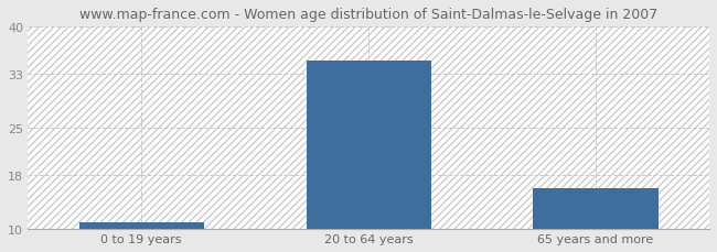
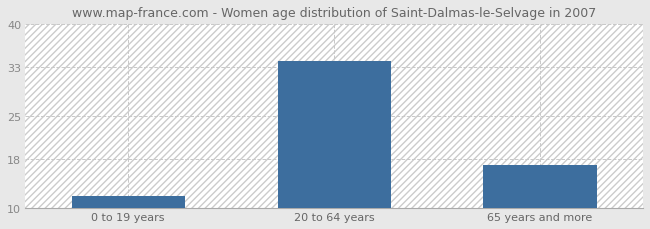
0 to 19 years: 11 -> 12
20 to 64 years: 35 -> 34
65 years and more: 16 -> 17
